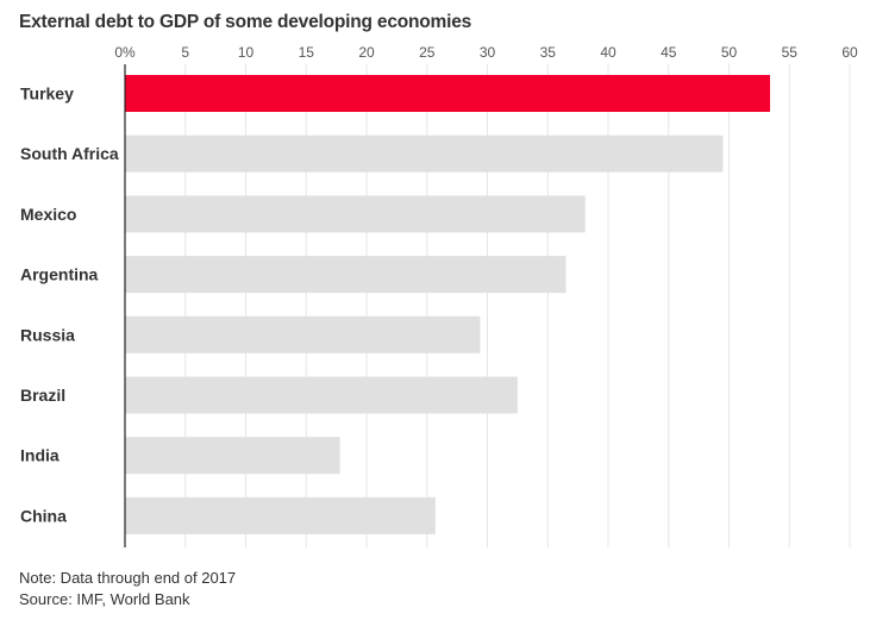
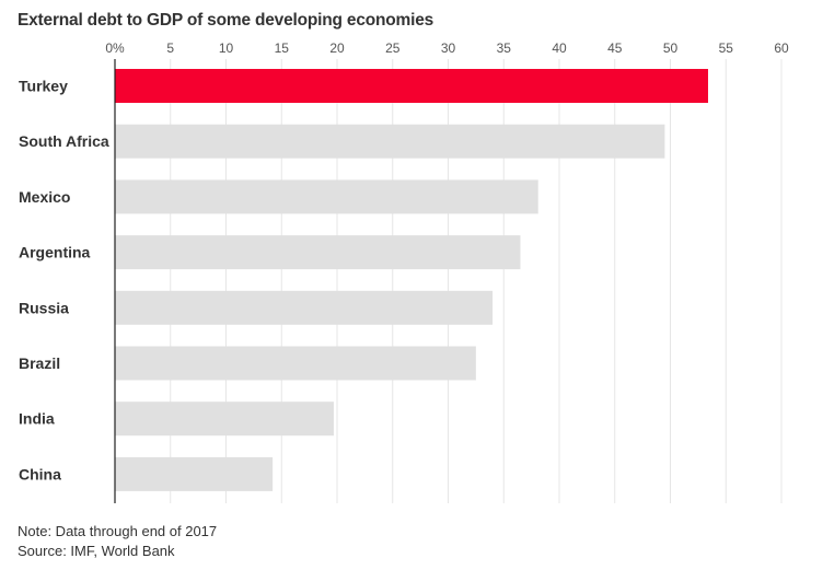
Russia: 29.4 -> 34.0
India: 17.8 -> 19.7
China: 25.7 -> 14.2
